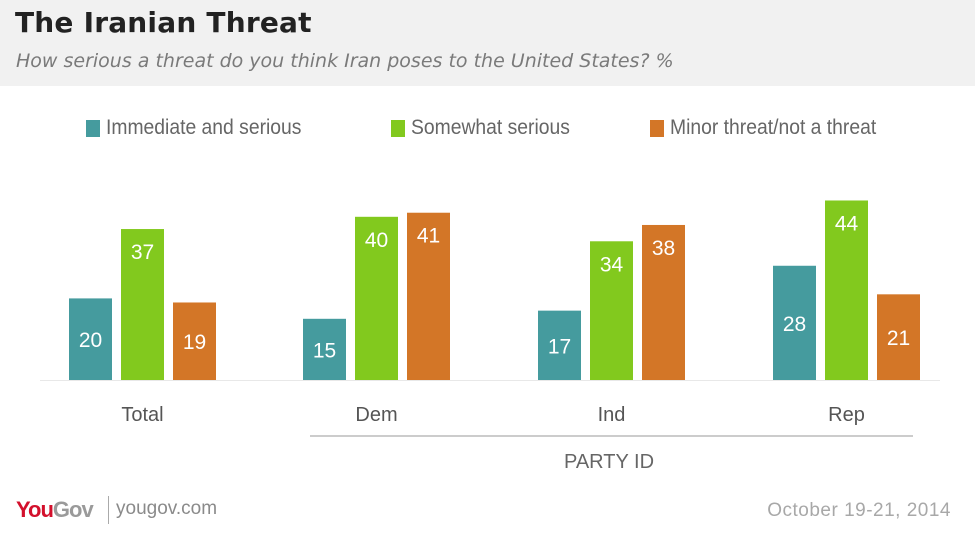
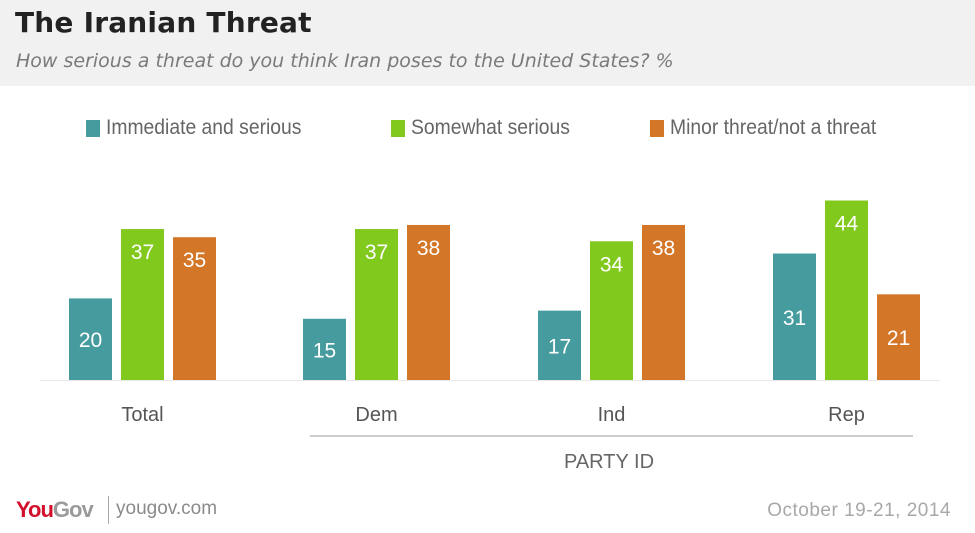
Minor threat/not a threat/Total: 19 -> 35
Somewhat serious/Dem: 40 -> 37
Minor threat/not a threat/Dem: 41 -> 38
Immediate and serious/Rep: 28 -> 31
